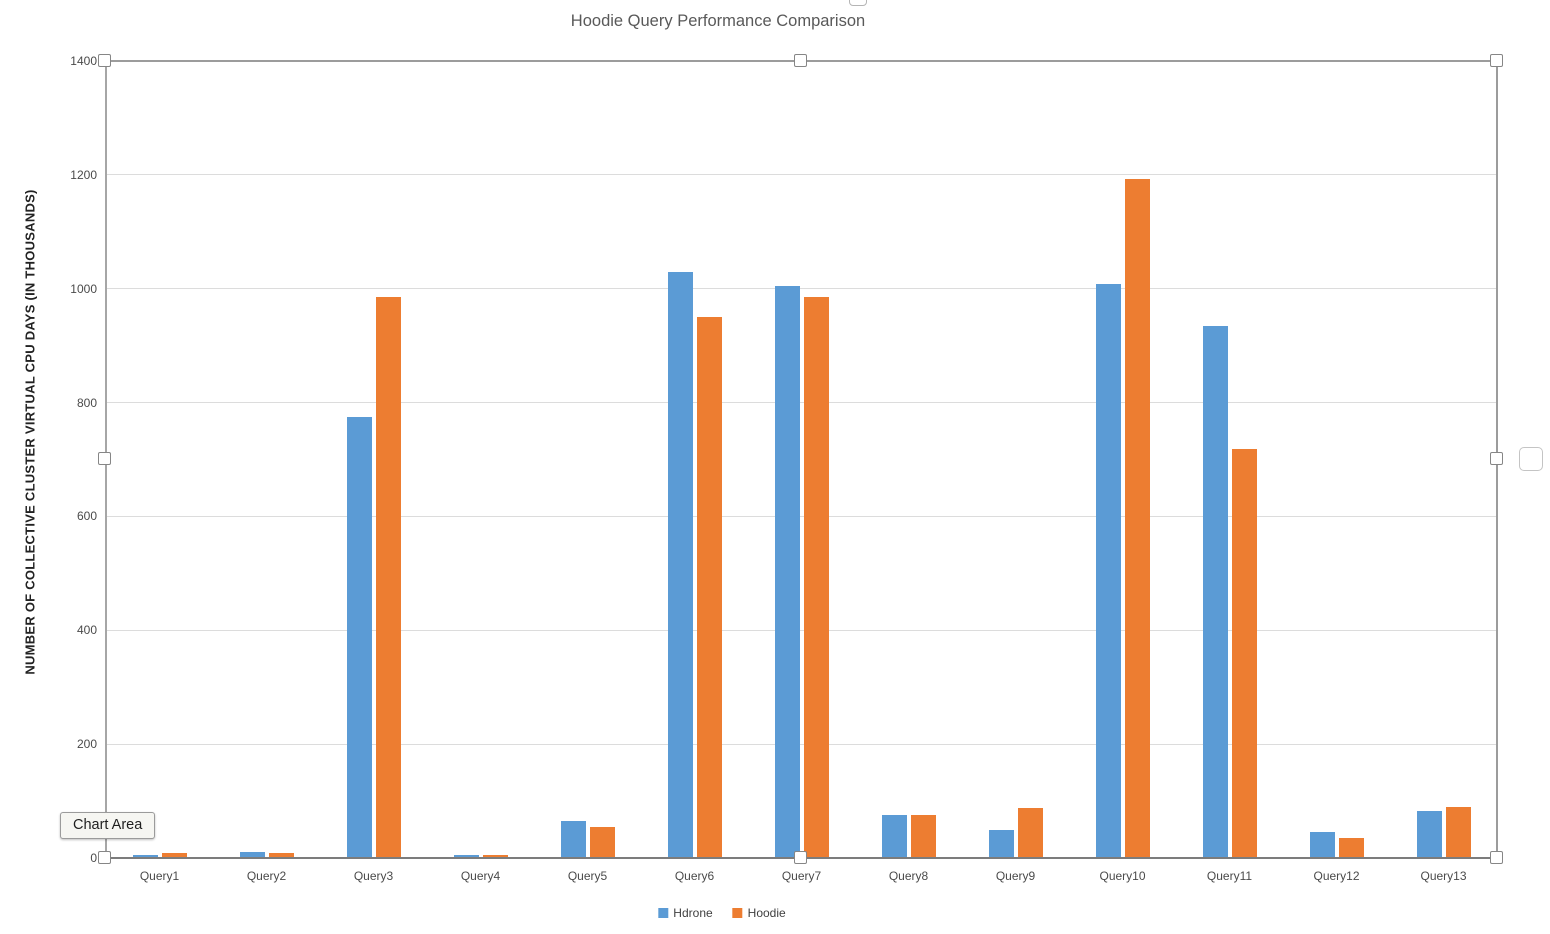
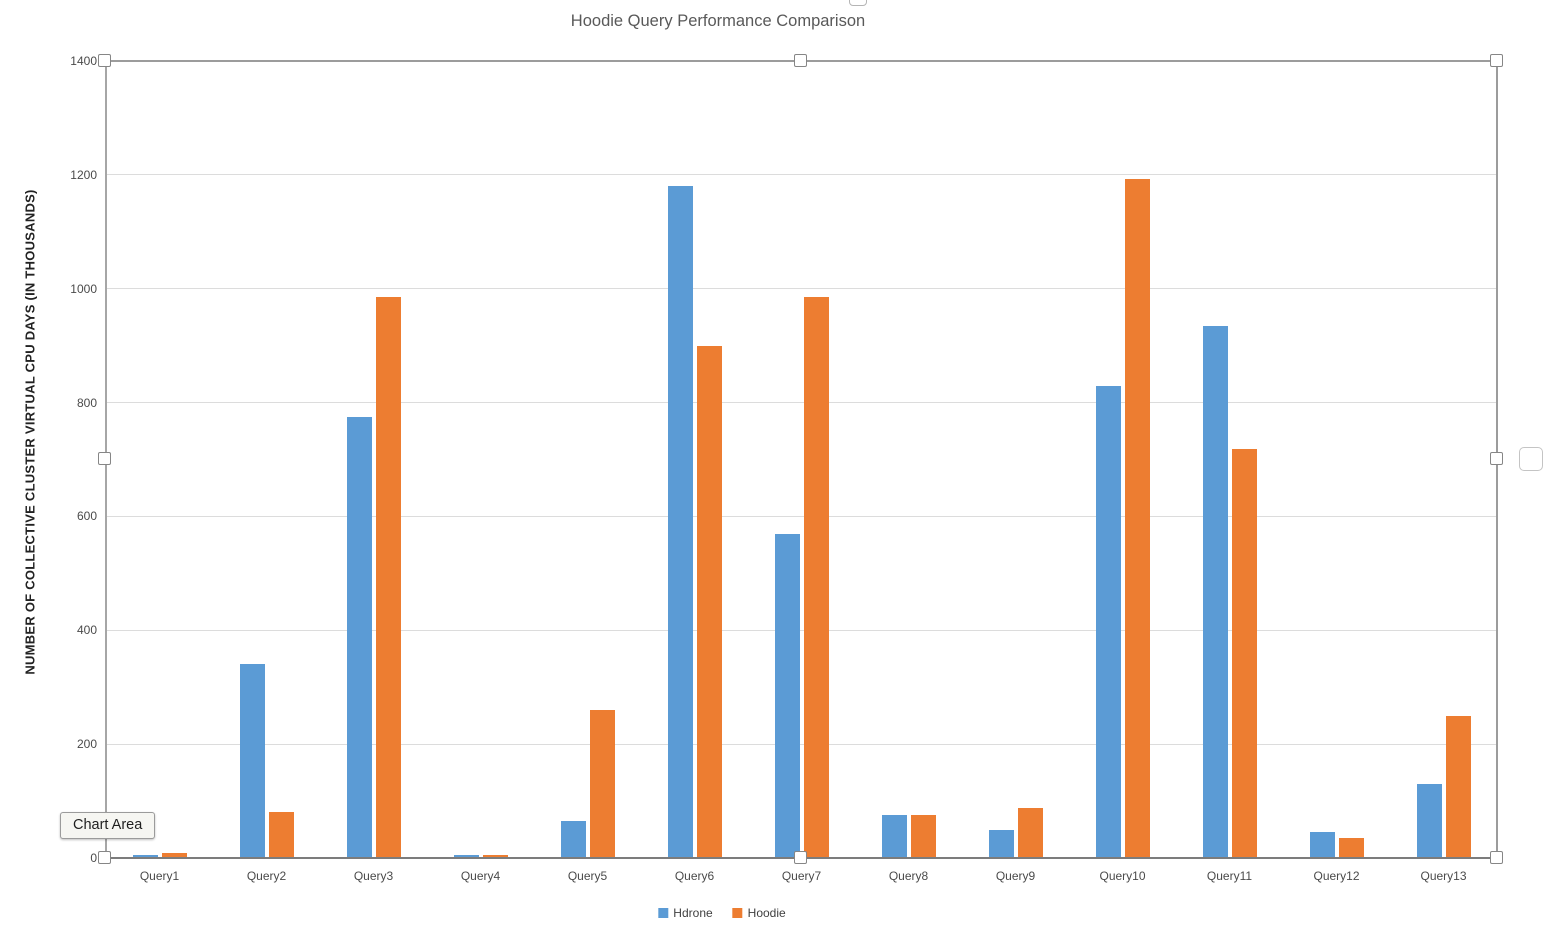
Hdrone/Query2: 10 -> 340
Hoodie/Query2: 10 -> 80
Hoodie/Query5: 60 -> 260
Hdrone/Query6: 1030 -> 1180
Hoodie/Query6: 950 -> 900
Hdrone/Query7: 1000 -> 570
Hdrone/Query10: 1010 -> 830
Hdrone/Query13: 80 -> 130
Hoodie/Query13: 90 -> 250
